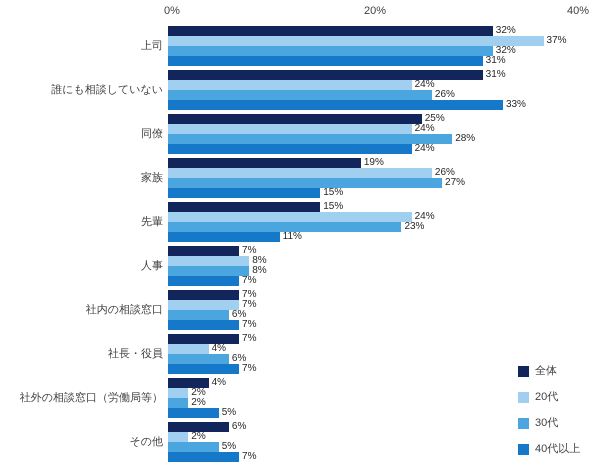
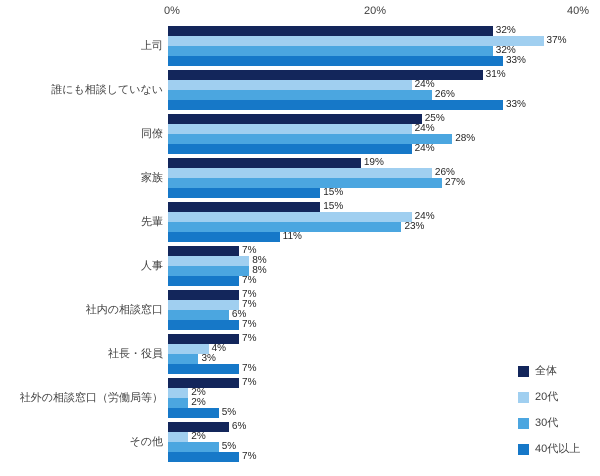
40代以上/上司: 31% -> 33%
30代/社長・役員: 6% -> 3%
全体/社外の相談窓口（労働局等）: 4% -> 7%
